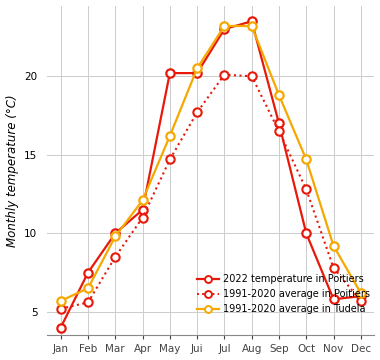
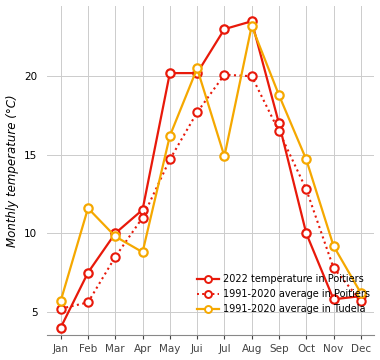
1991-2020 average in Tudela/Feb: 6.5 -> 11.6
1991-2020 average in Tudela/Apr: 12.1 -> 8.8
1991-2020 average in Tudela/Jul: 23.2 -> 14.9
